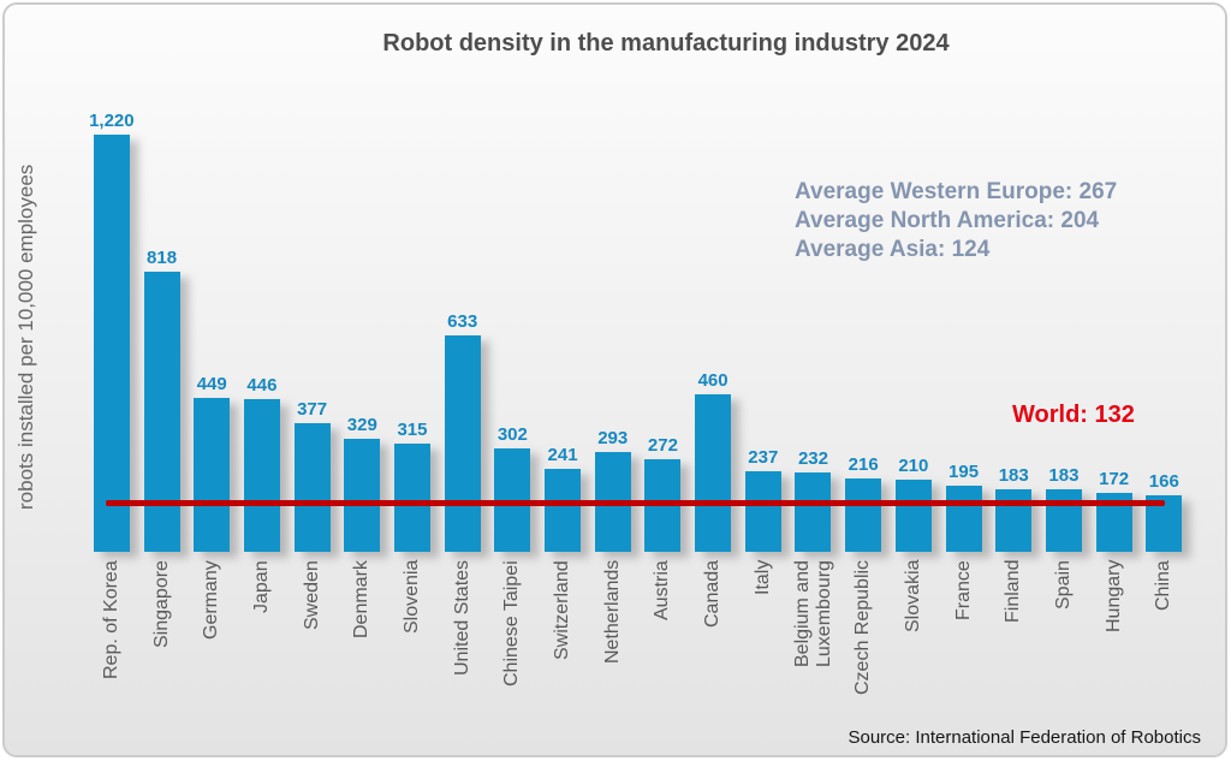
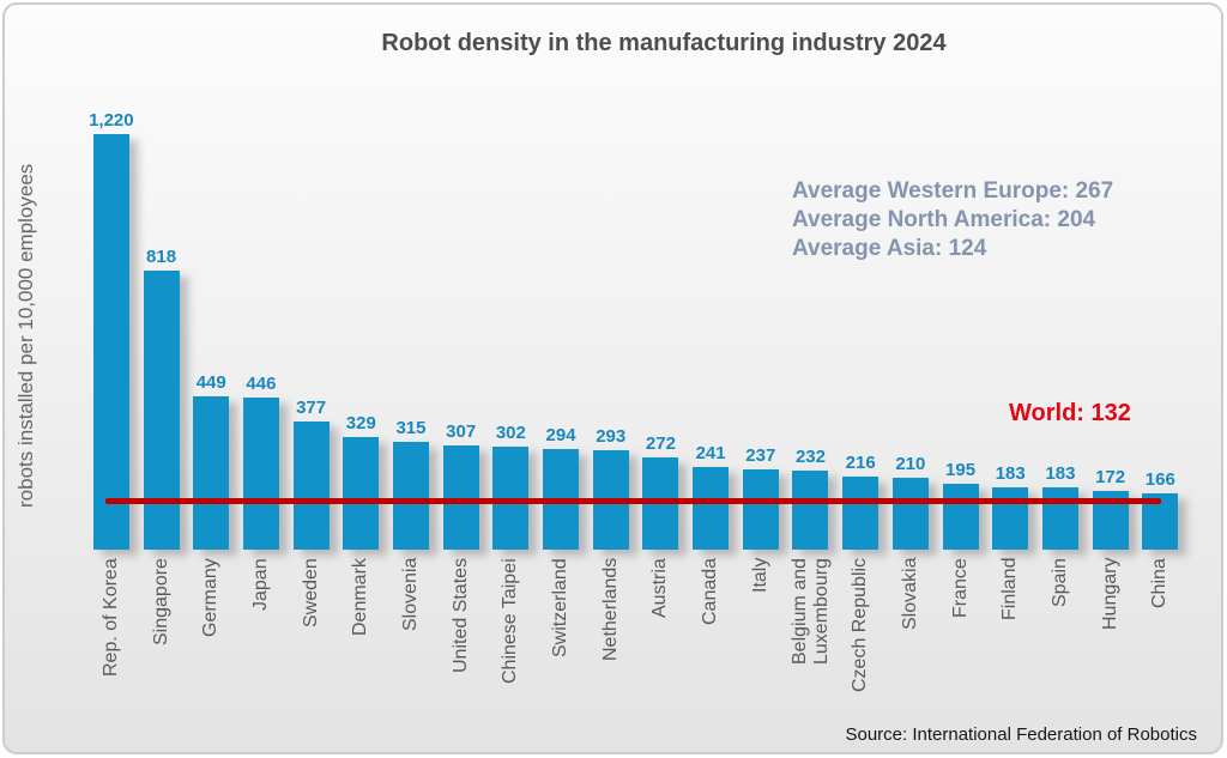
United States: 633 -> 307
Switzerland: 241 -> 294
Canada: 460 -> 241
